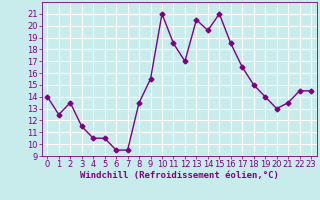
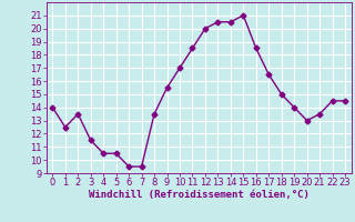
10: 21.0 -> 17.0
12: 17.0 -> 20.0
14: 19.6 -> 20.5
